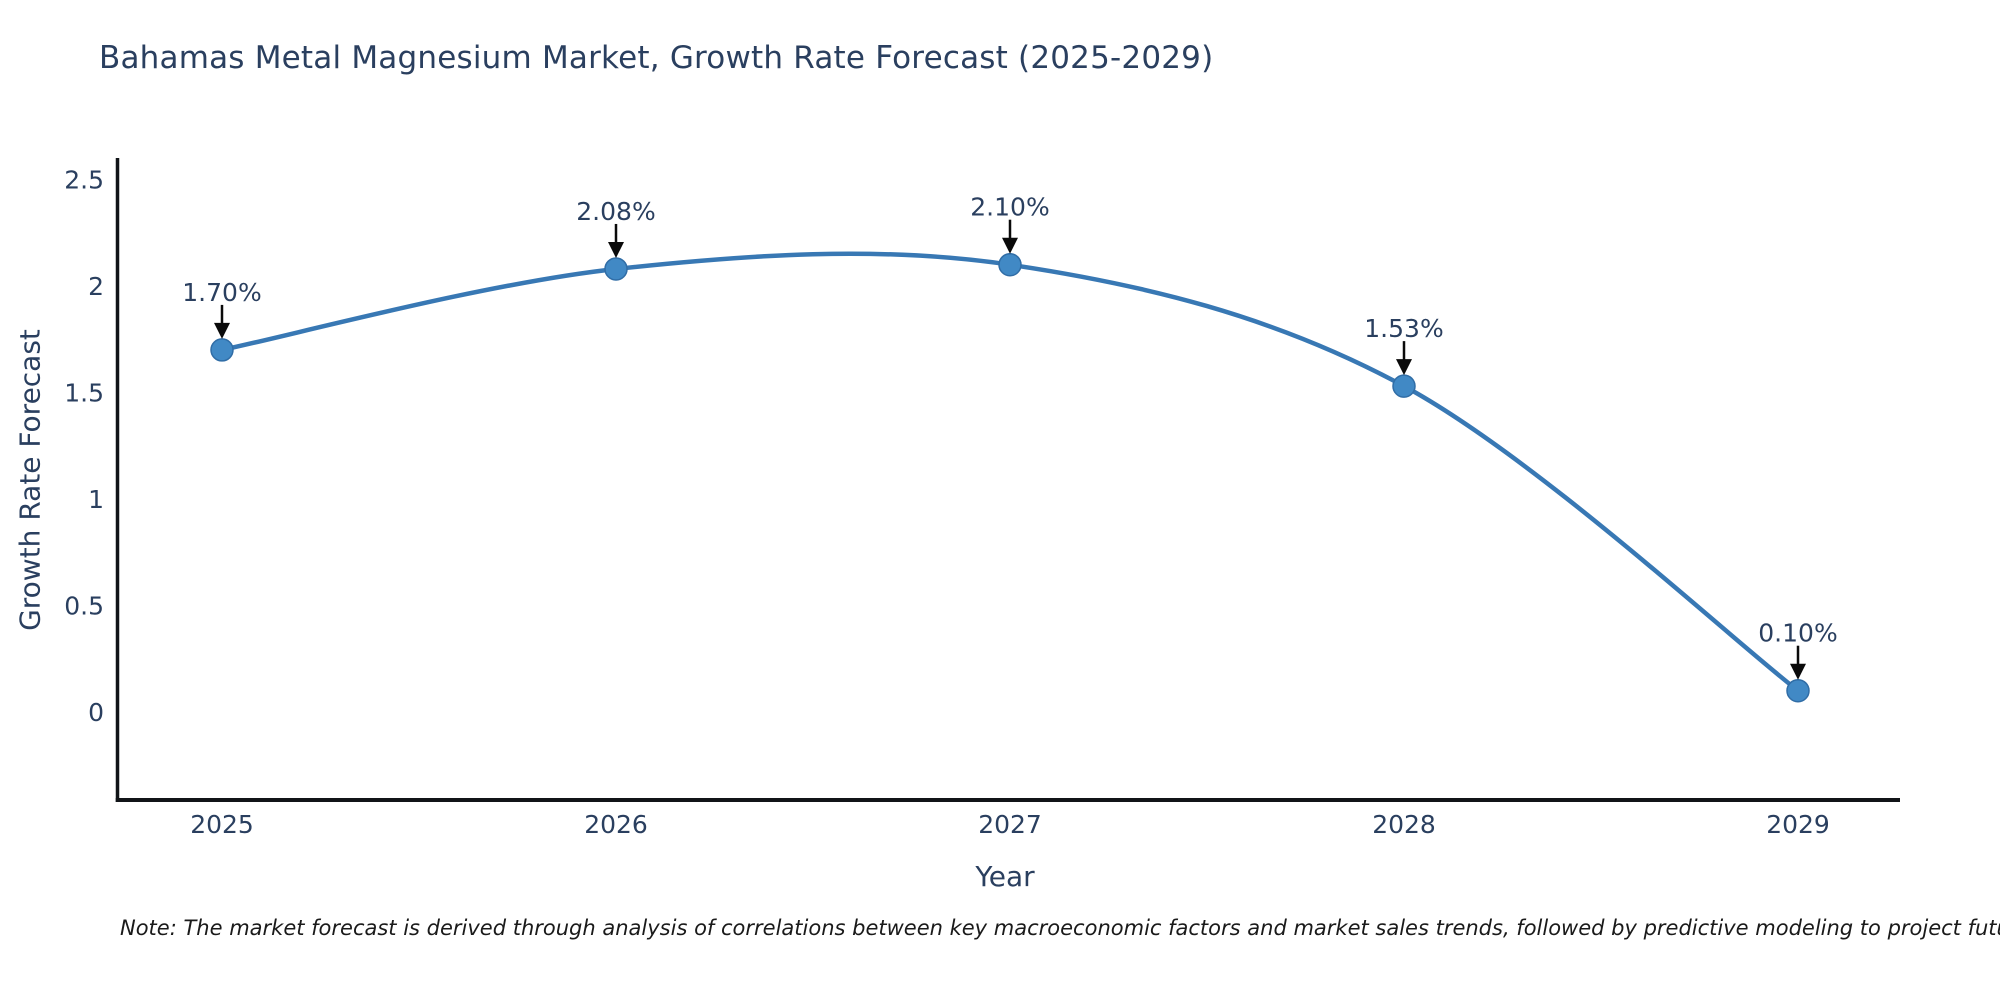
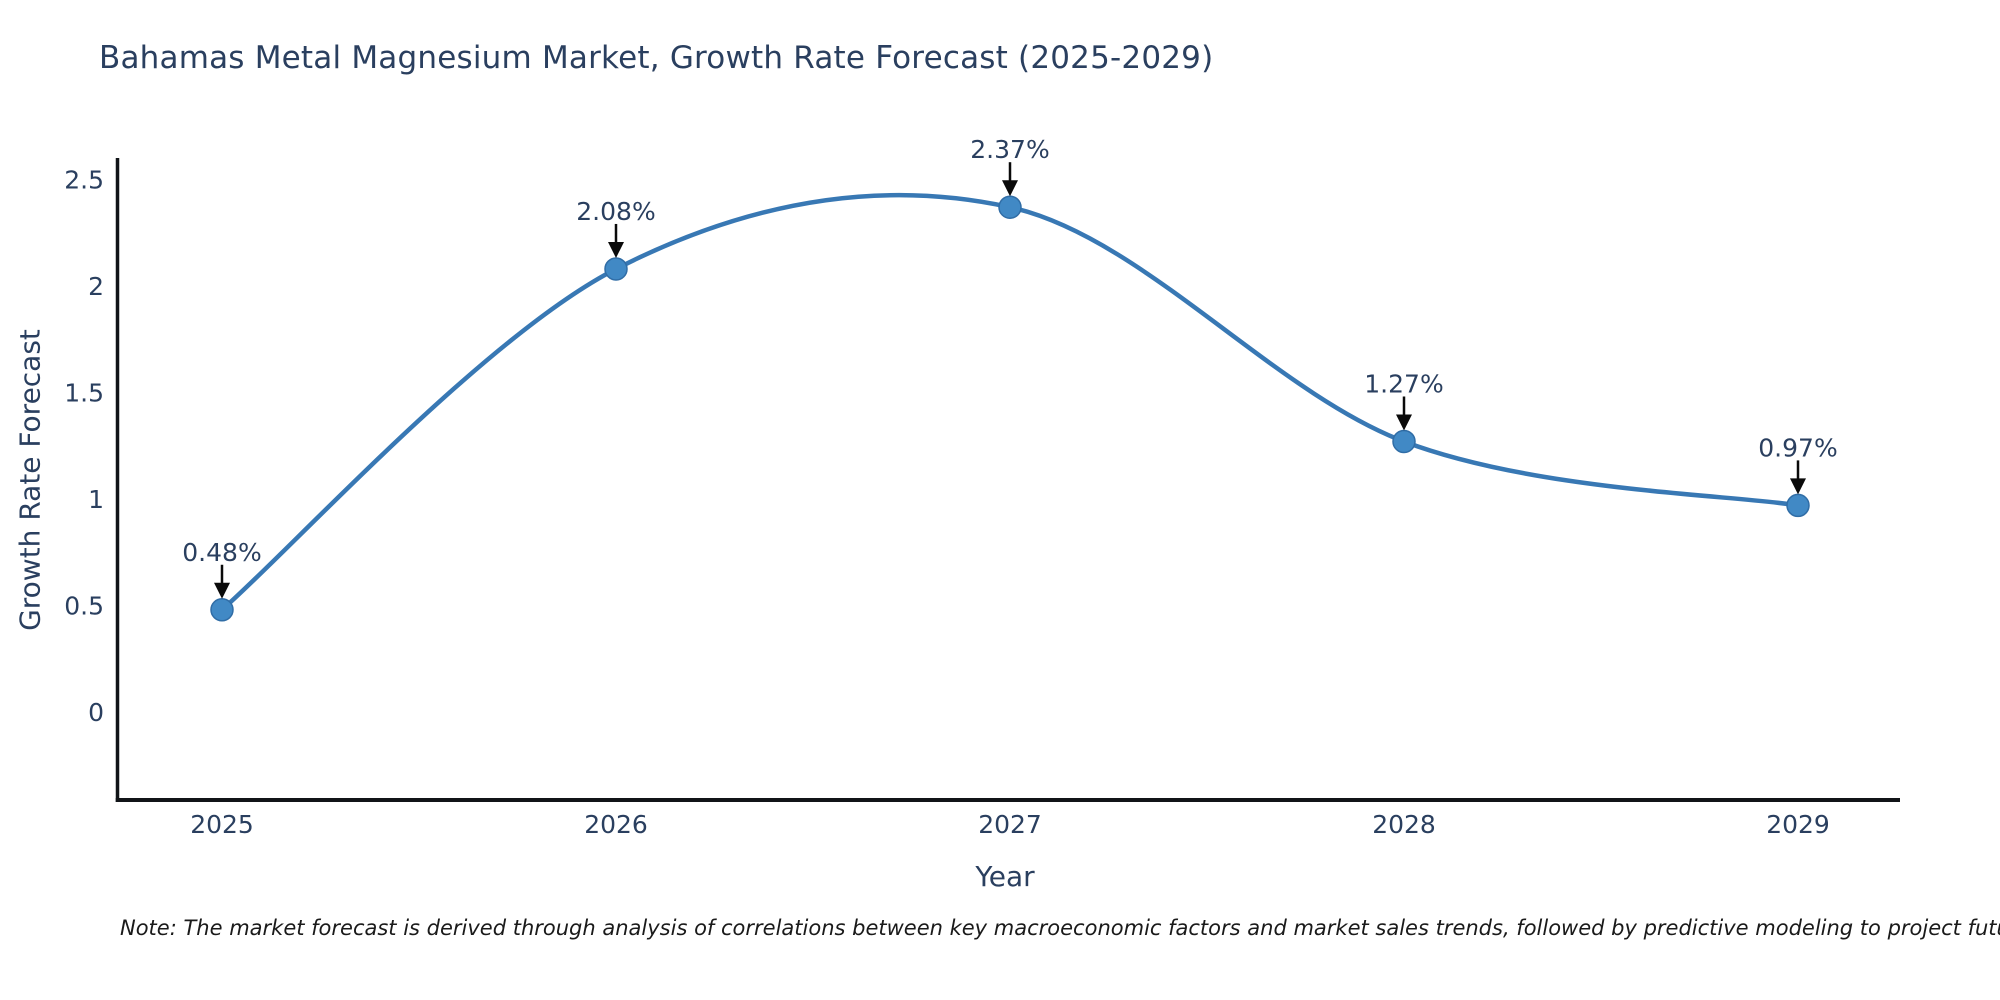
2025: 1.70% -> 0.48%
2027: 2.10% -> 2.37%
2028: 1.53% -> 1.27%
2029: 0.10% -> 0.97%
